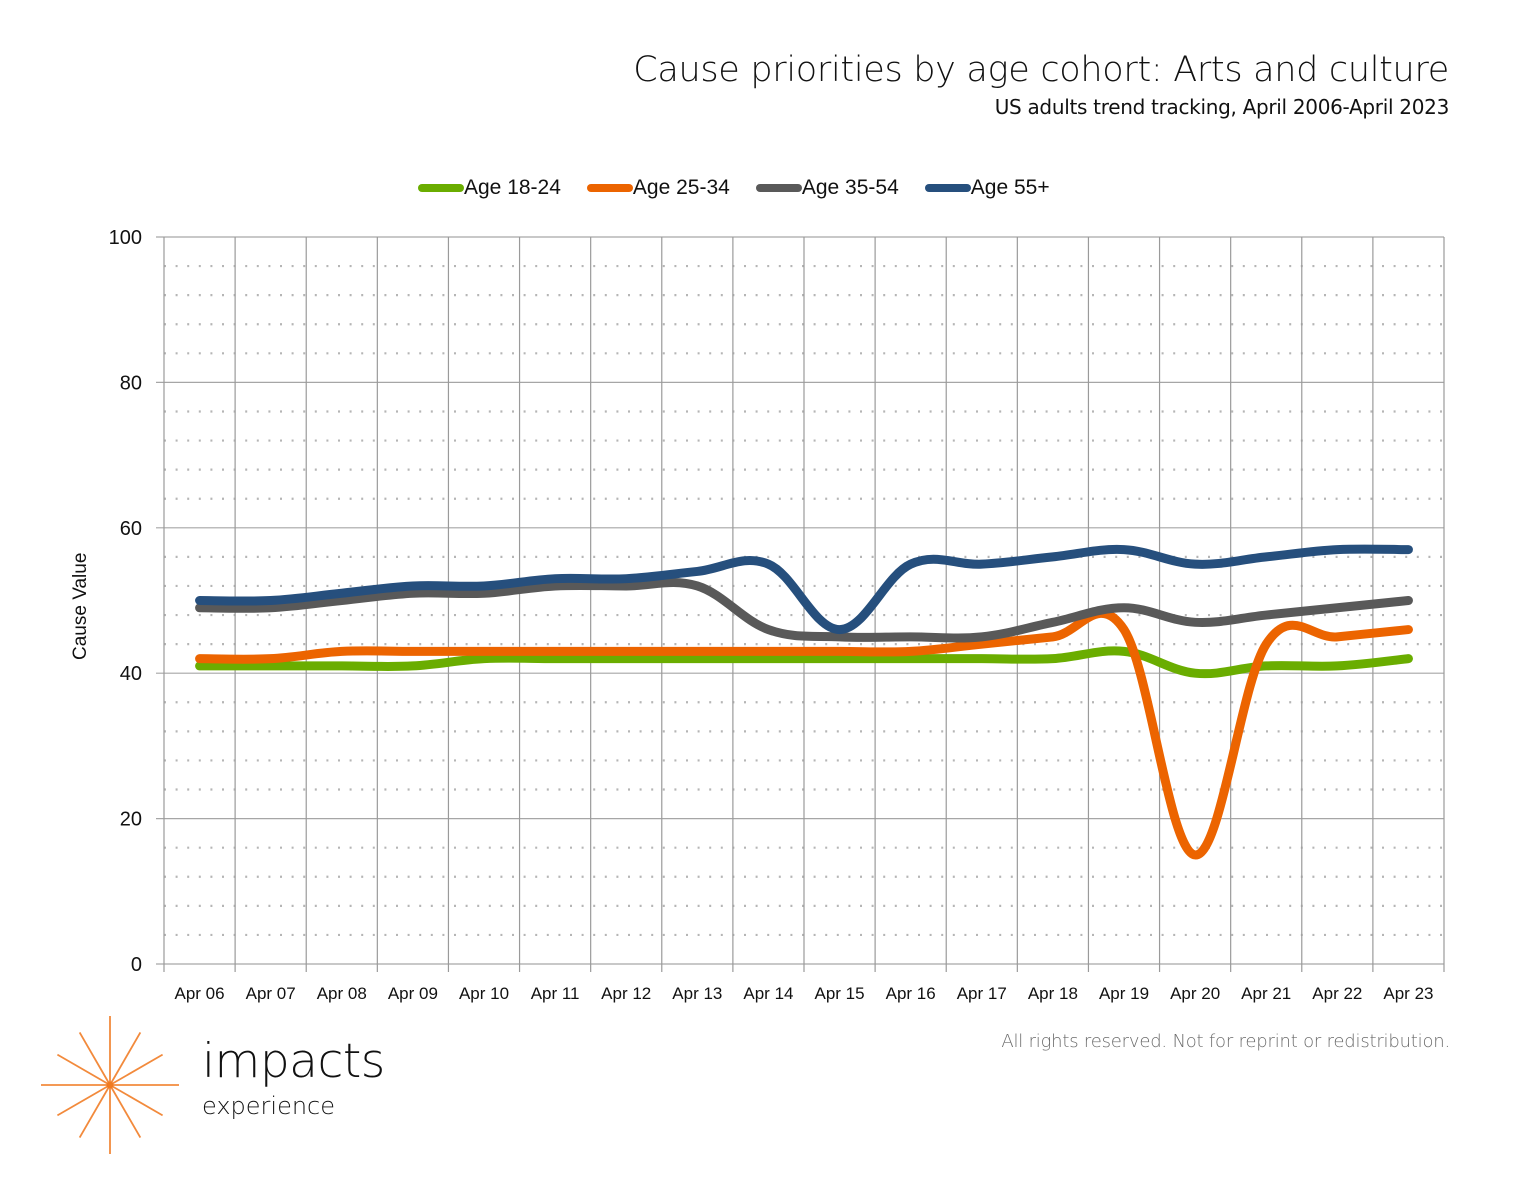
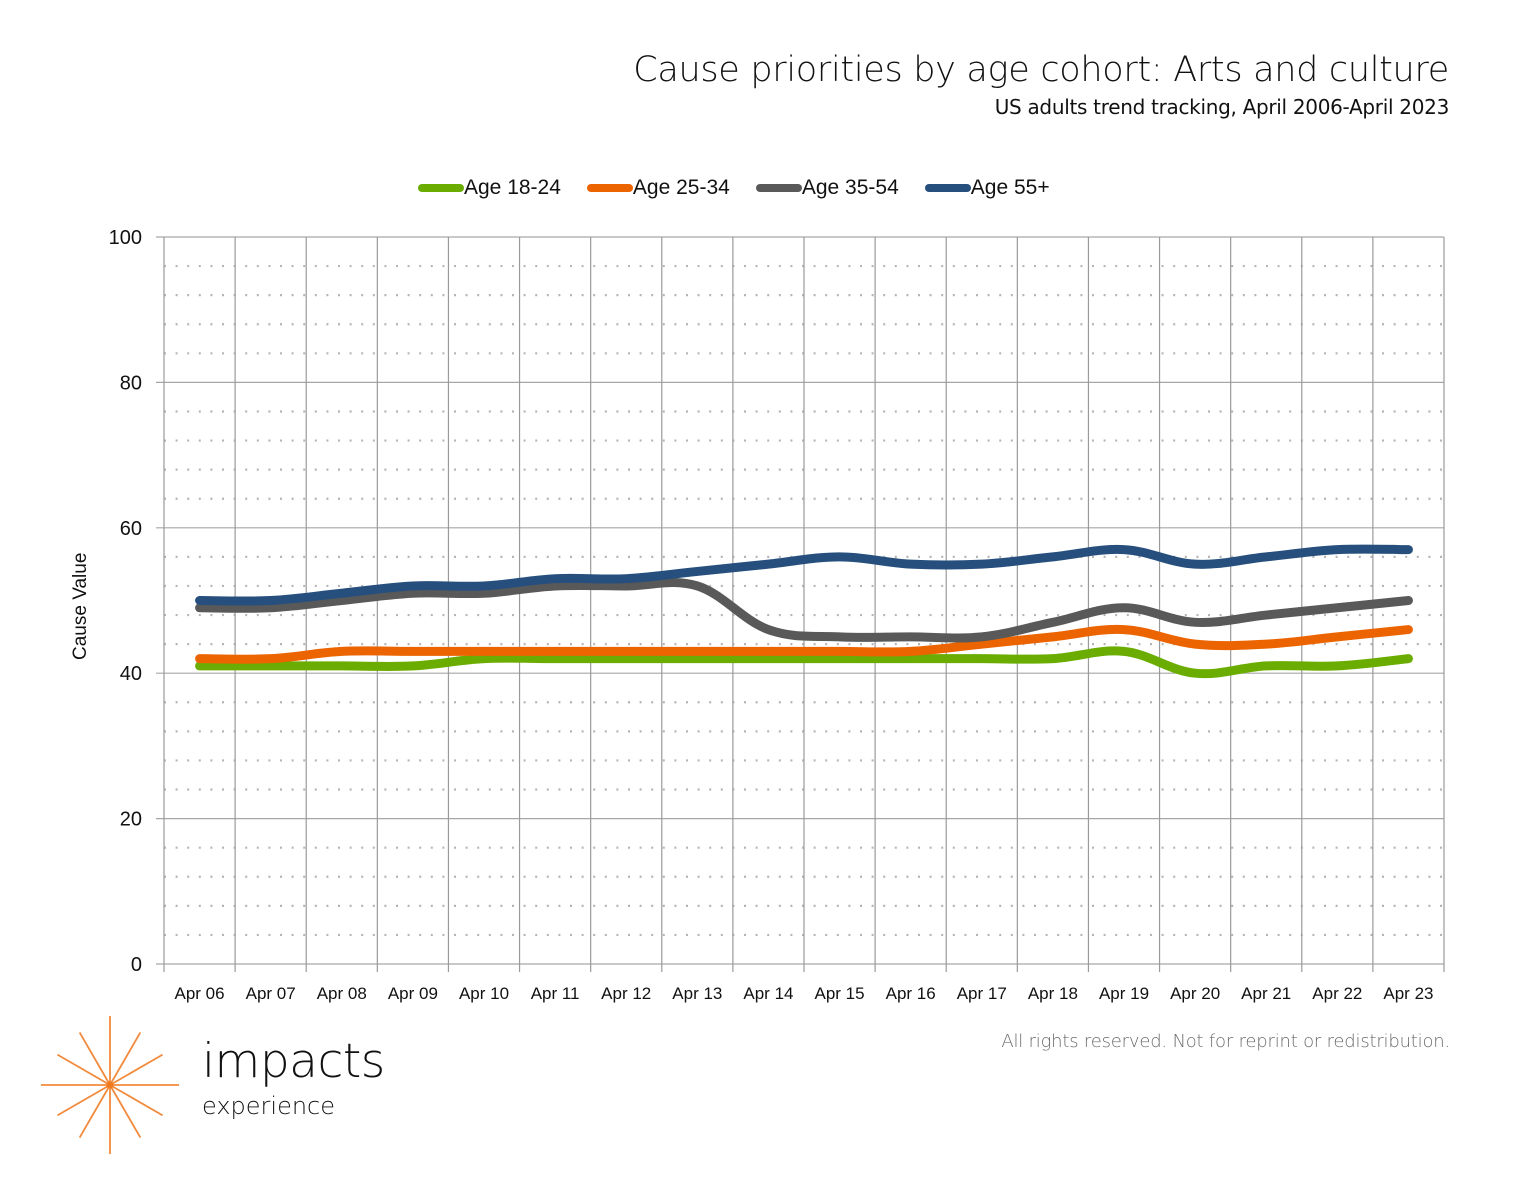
Age 55+/Apr 15: 46 -> 56
Age 25-34/Apr 20: 15 -> 44
